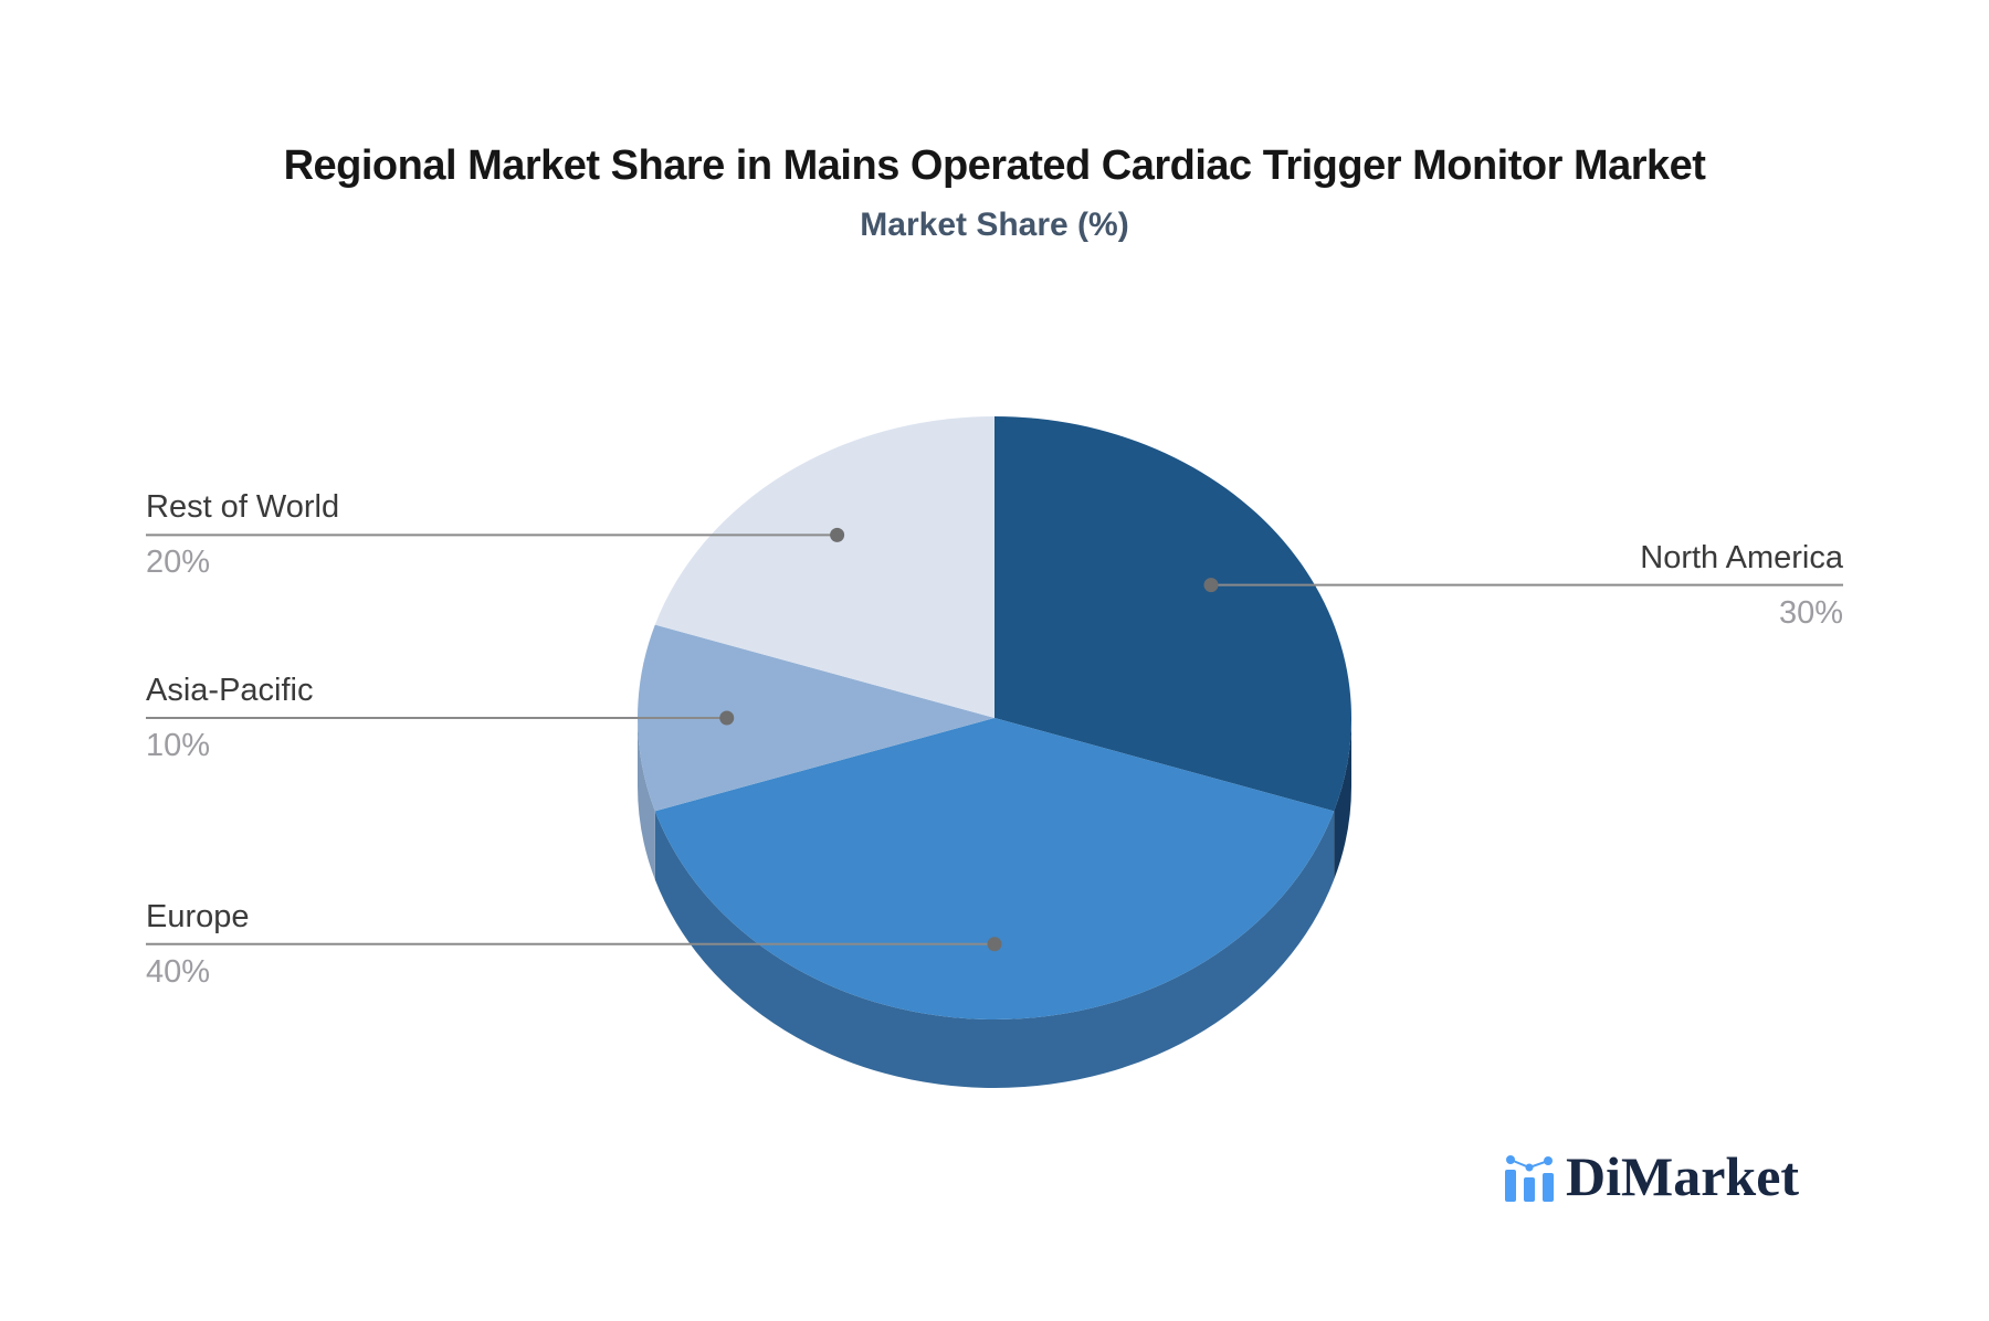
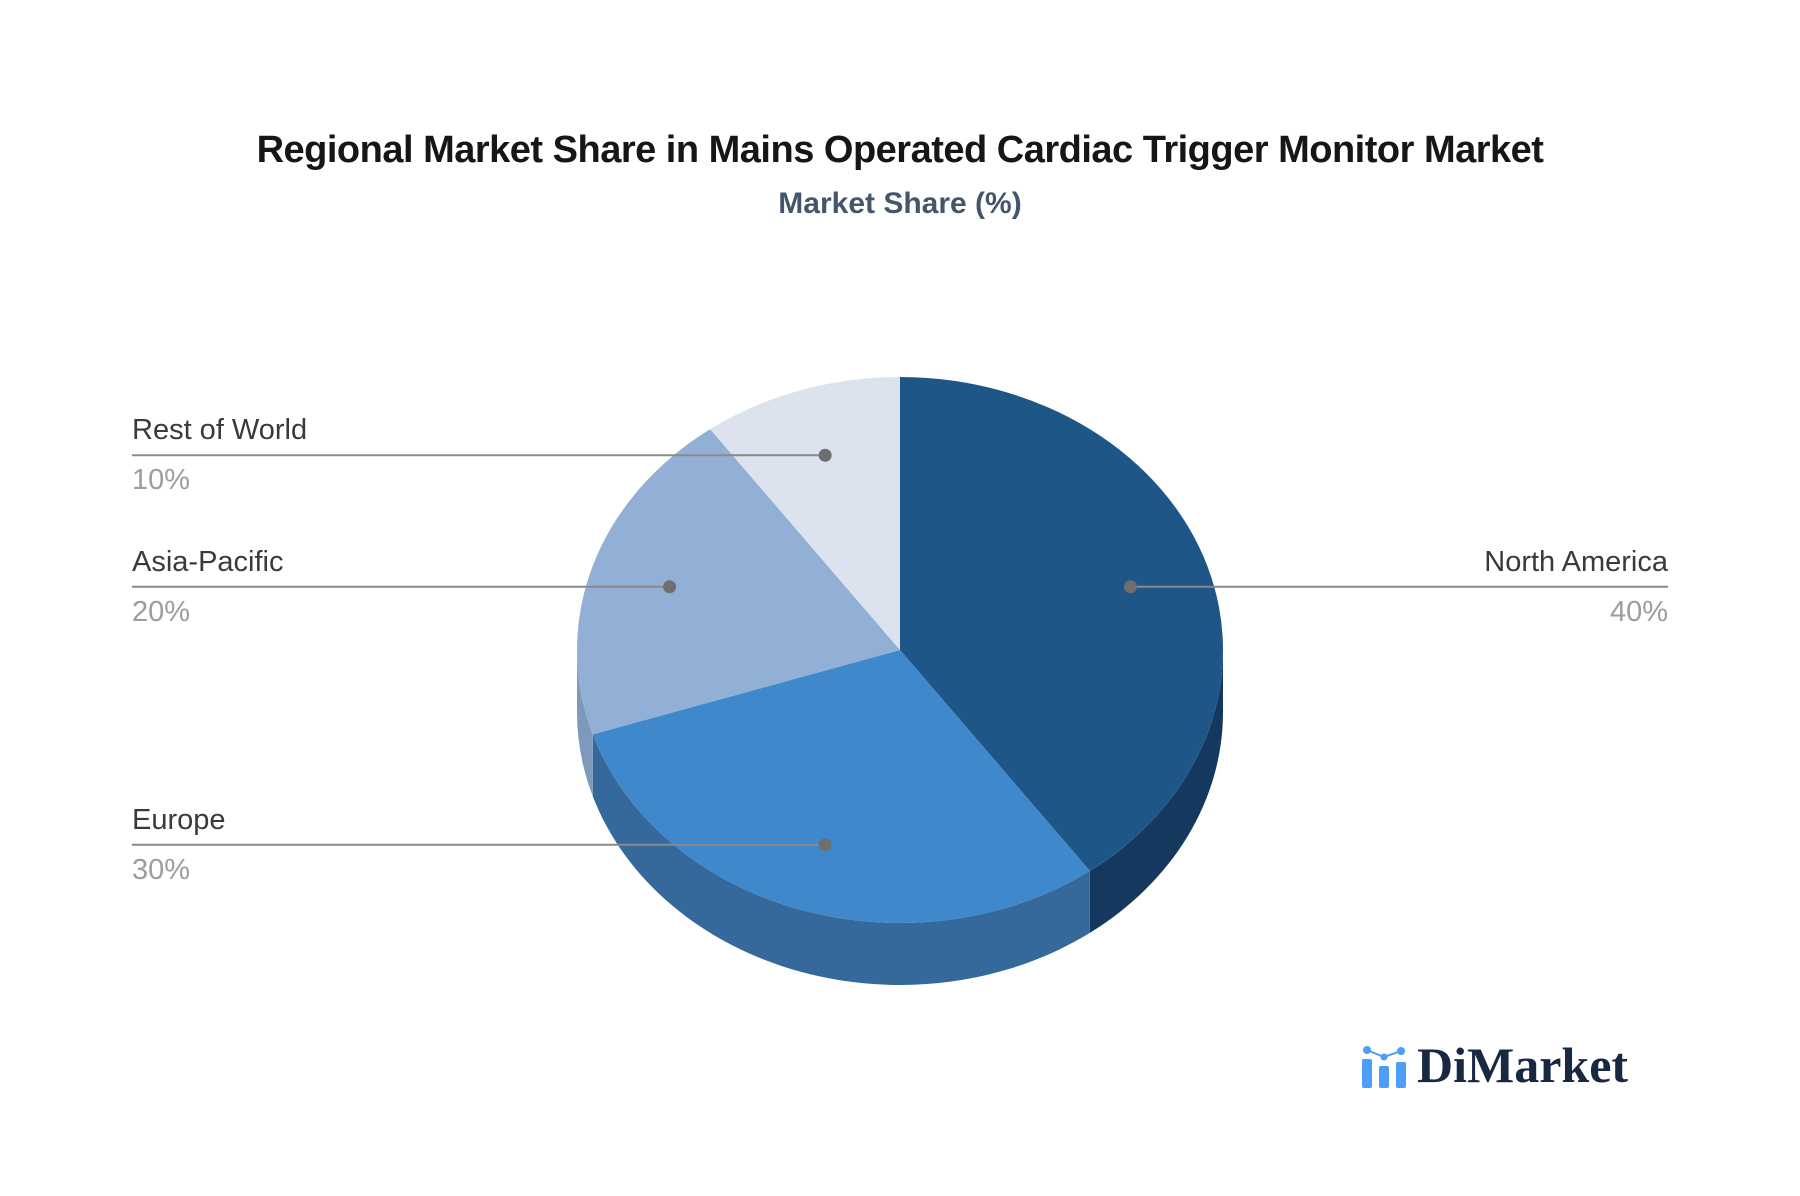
North America: 30% -> 40%
Europe: 40% -> 30%
Asia-Pacific: 10% -> 20%
Rest of World: 20% -> 10%
